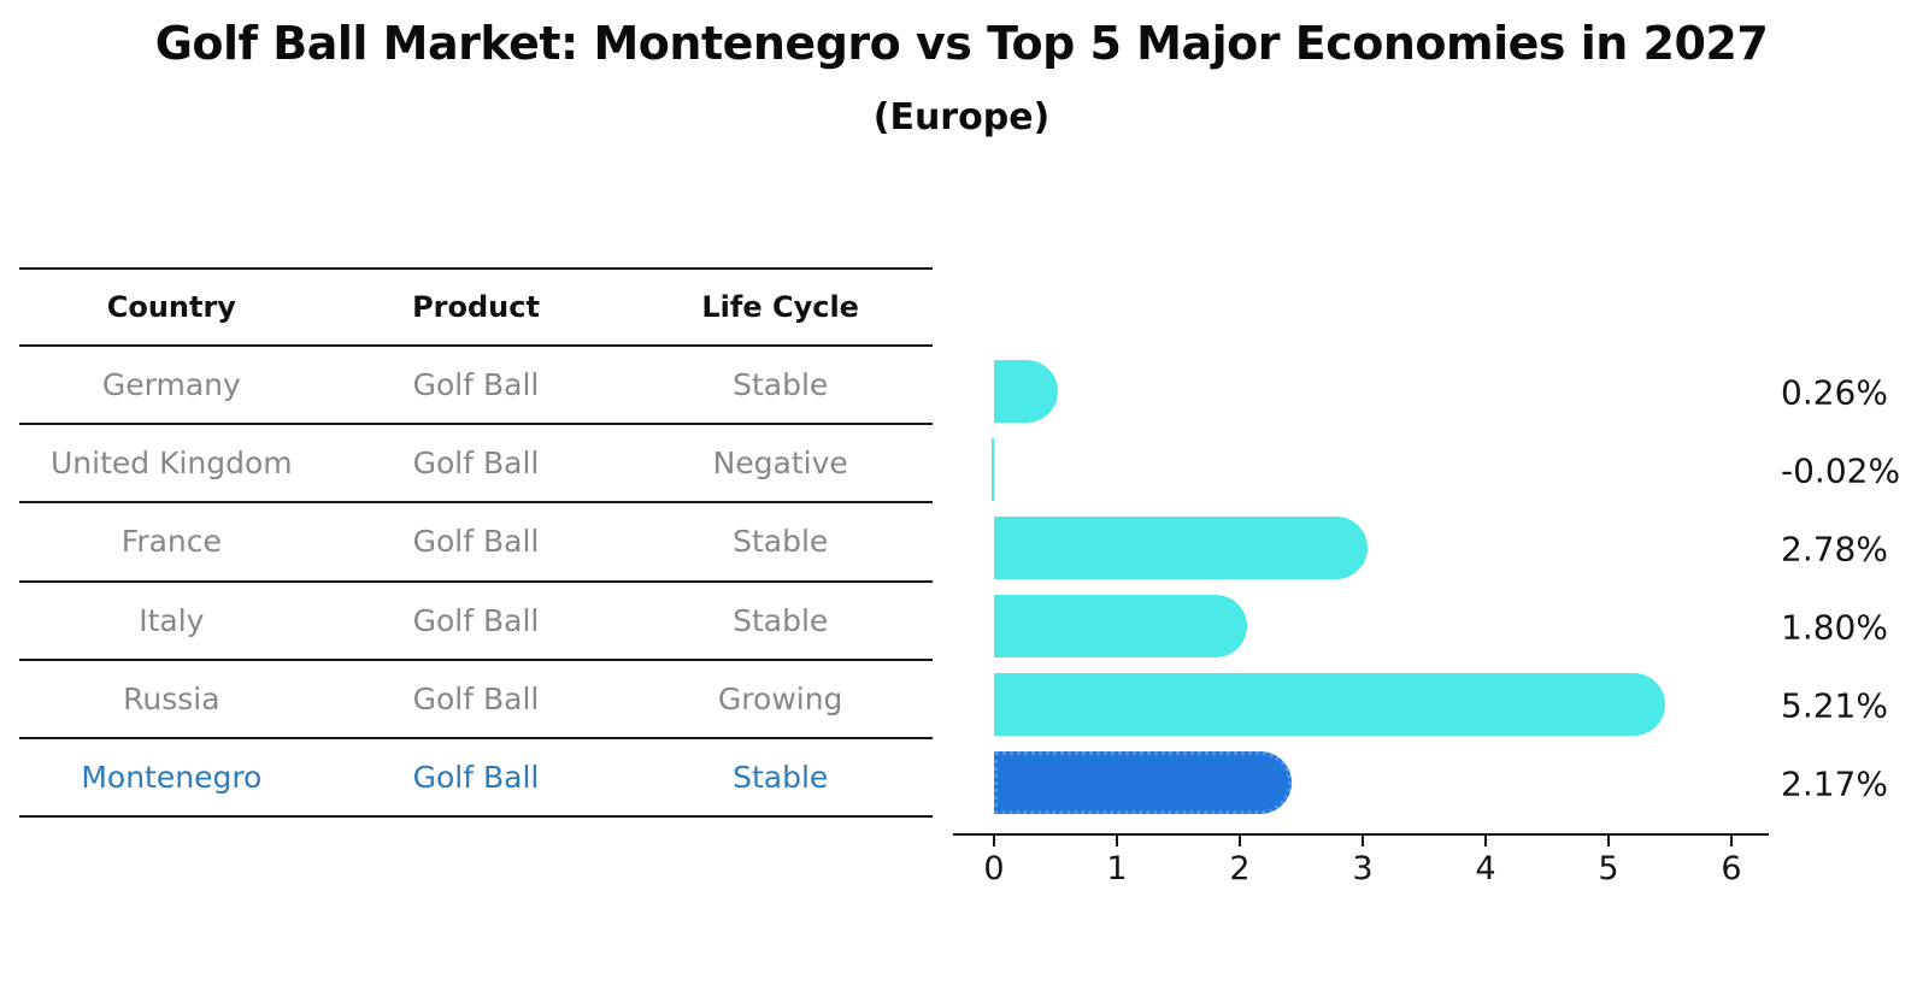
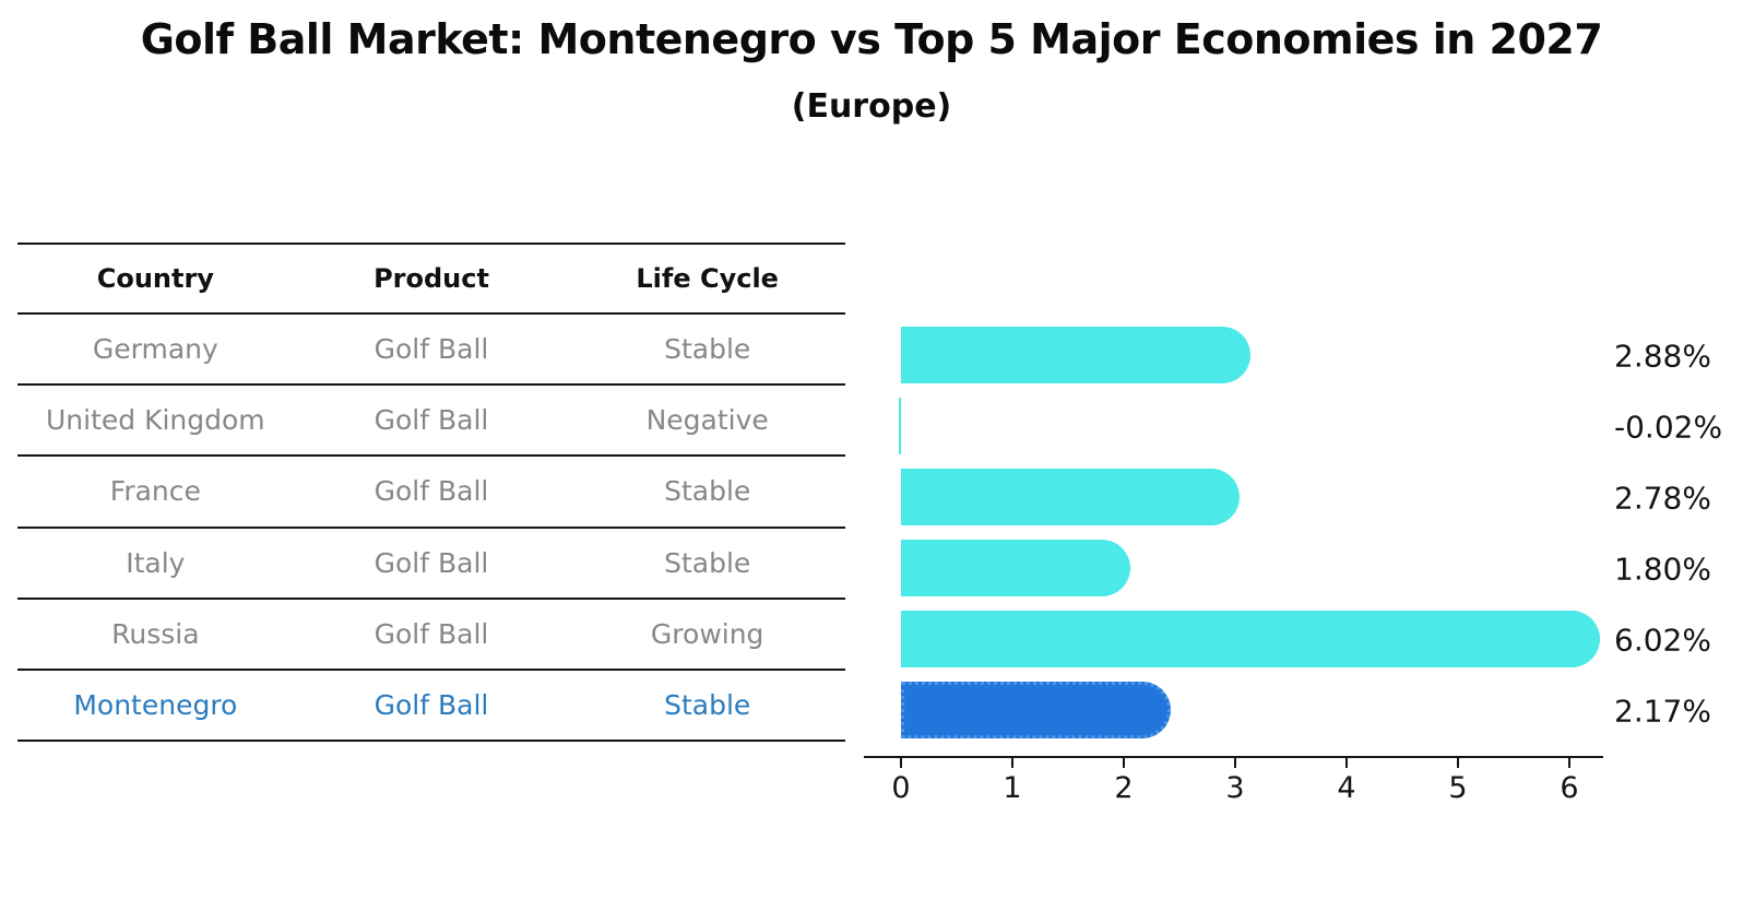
Germany: 0.26% -> 2.88%
Russia: 5.21% -> 6.02%
